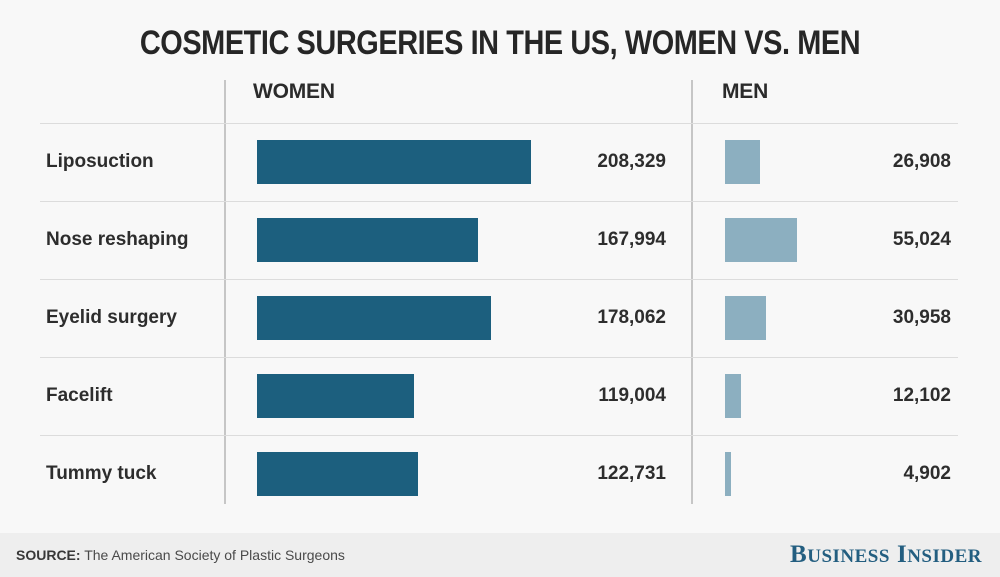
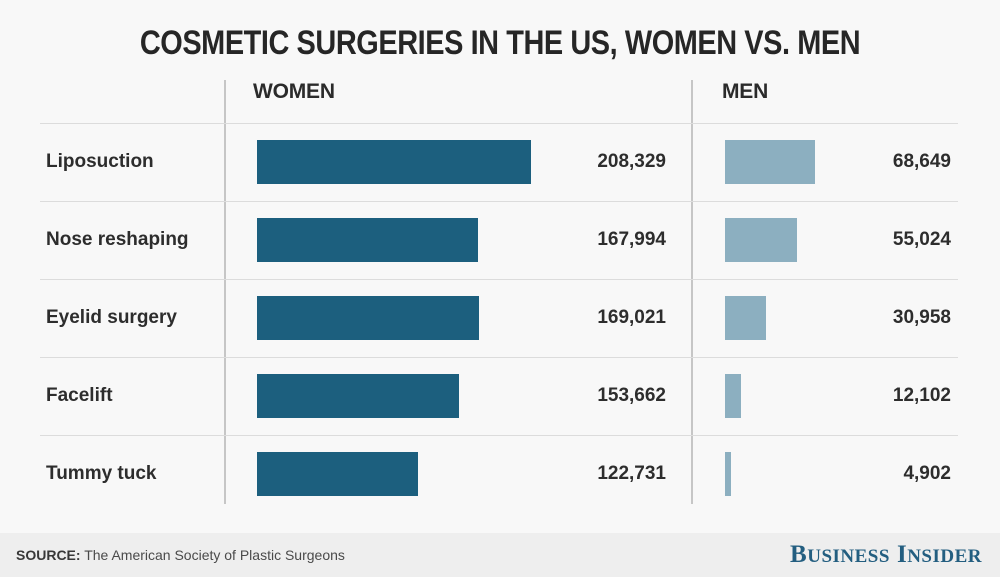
MEN/Liposuction: 26,908 -> 68,649
WOMEN/Eyelid surgery: 178,062 -> 169,021
WOMEN/Facelift: 119,004 -> 153,662
